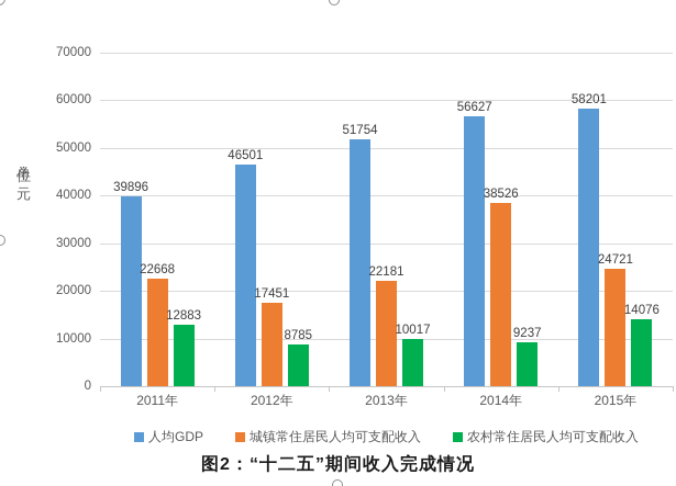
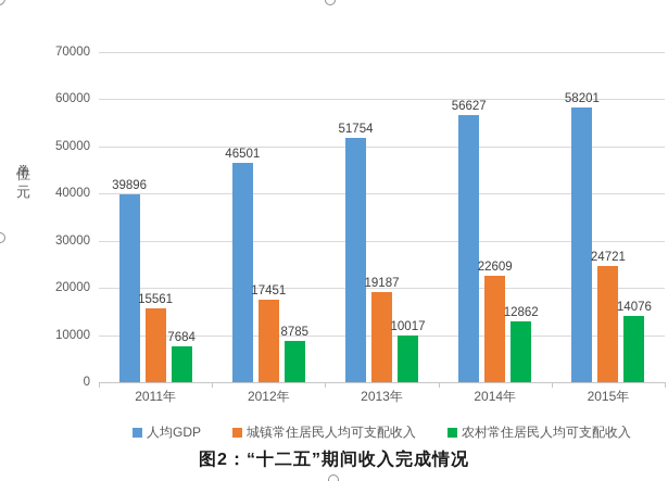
城镇常住居民人均可支配收入/2011年: 22668 -> 15561
农村常住居民人均可支配收入/2011年: 12883 -> 7684
城镇常住居民人均可支配收入/2013年: 22181 -> 19187
城镇常住居民人均可支配收入/2014年: 38526 -> 22609
农村常住居民人均可支配收入/2014年: 9237 -> 12862
